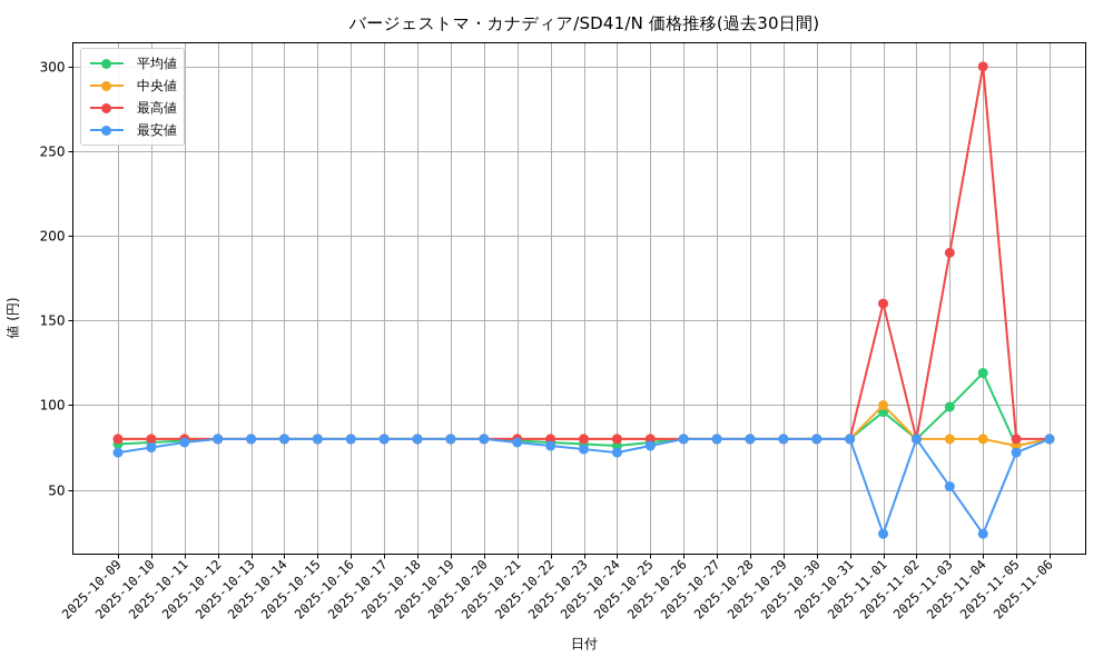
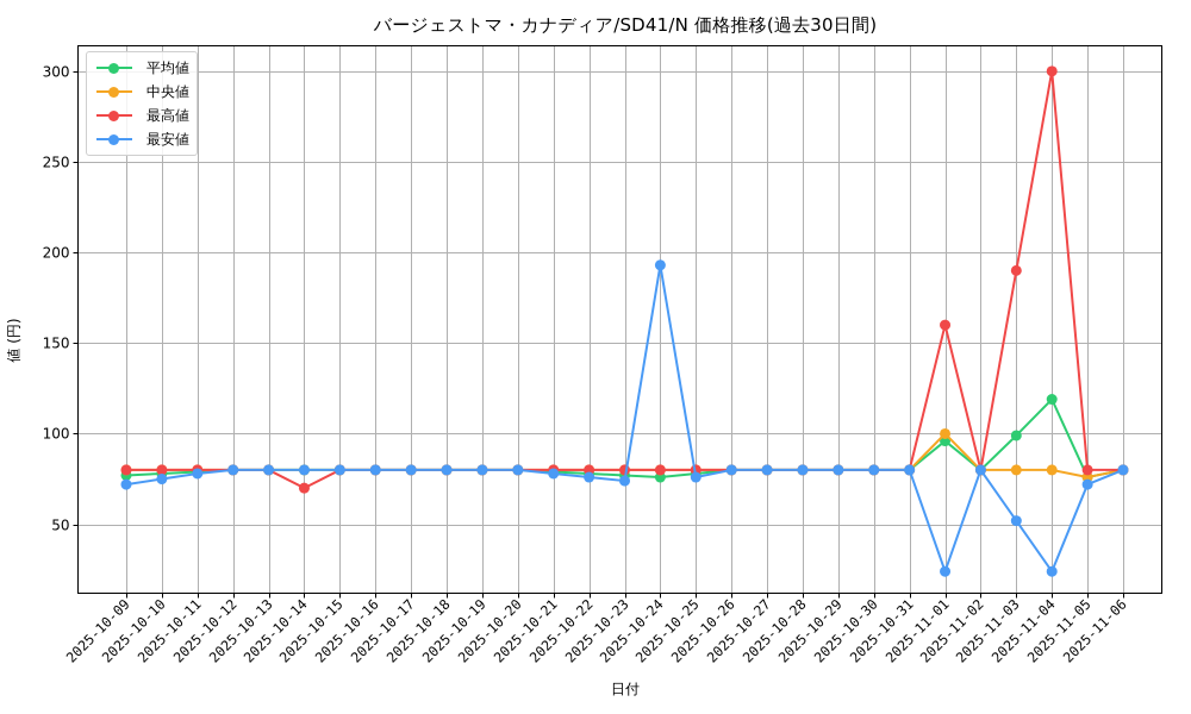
最高値/2025-10-14: 80 -> 70
最安値/2025-10-24: 72 -> 193
